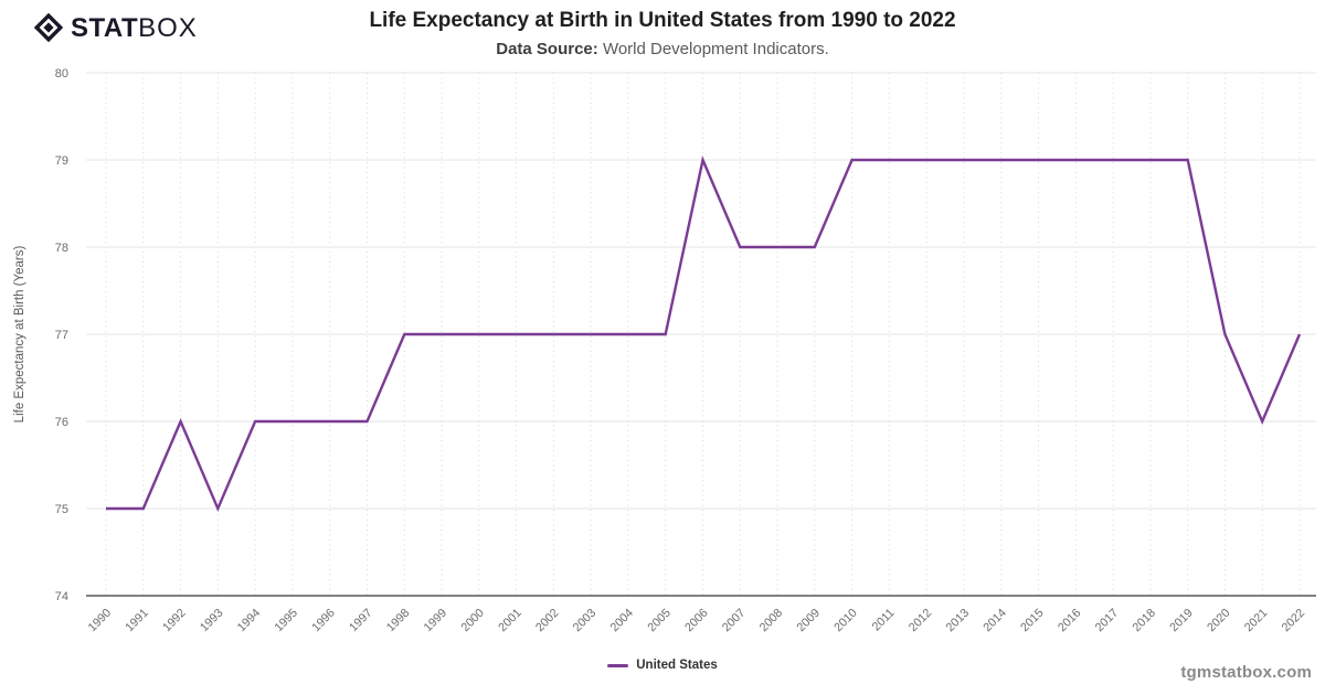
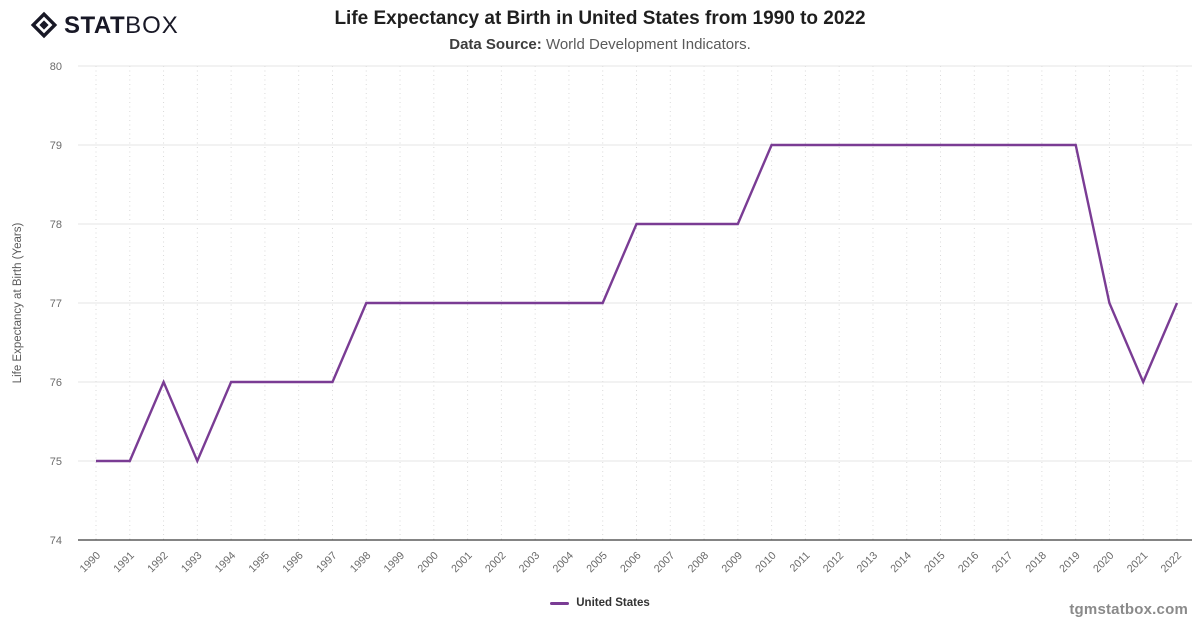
2006: 79 -> 78
